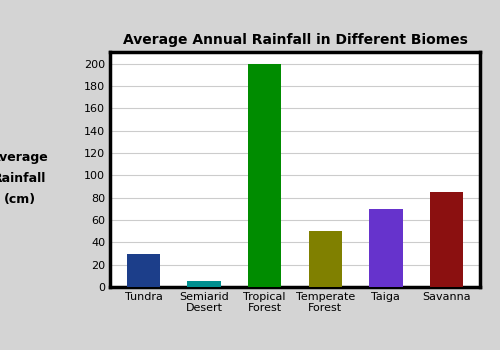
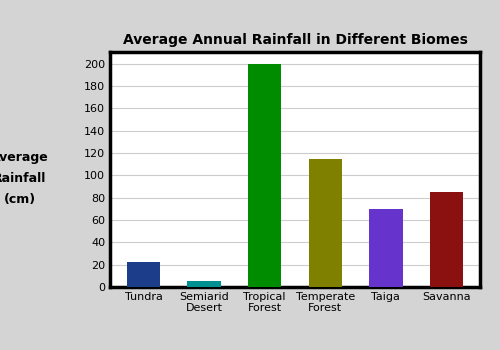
Tundra: 30 -> 22
Temperate Forest: 50 -> 115
